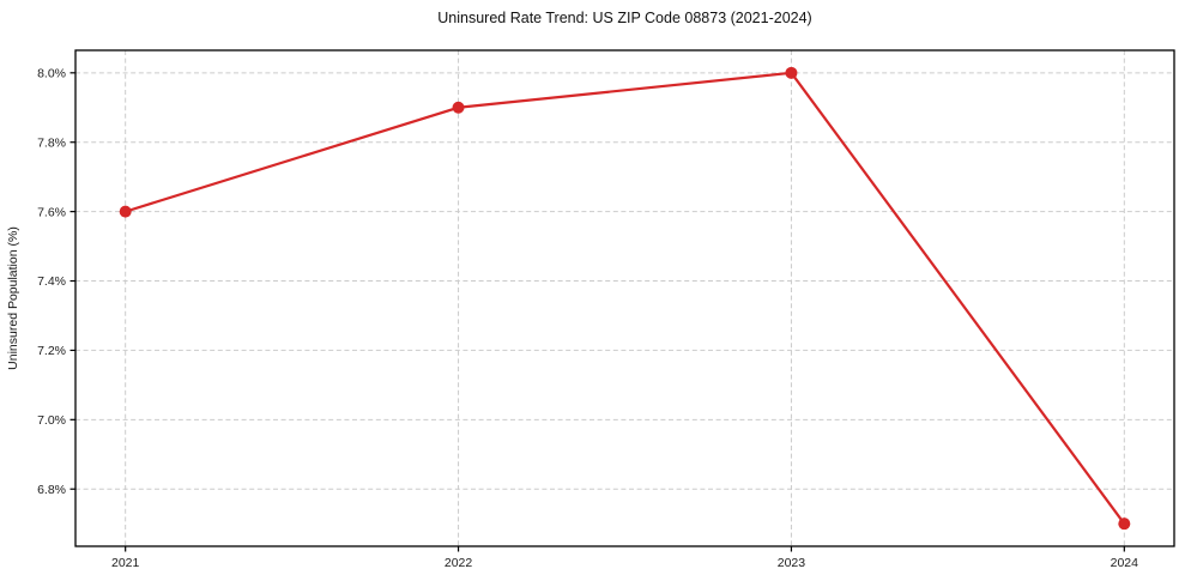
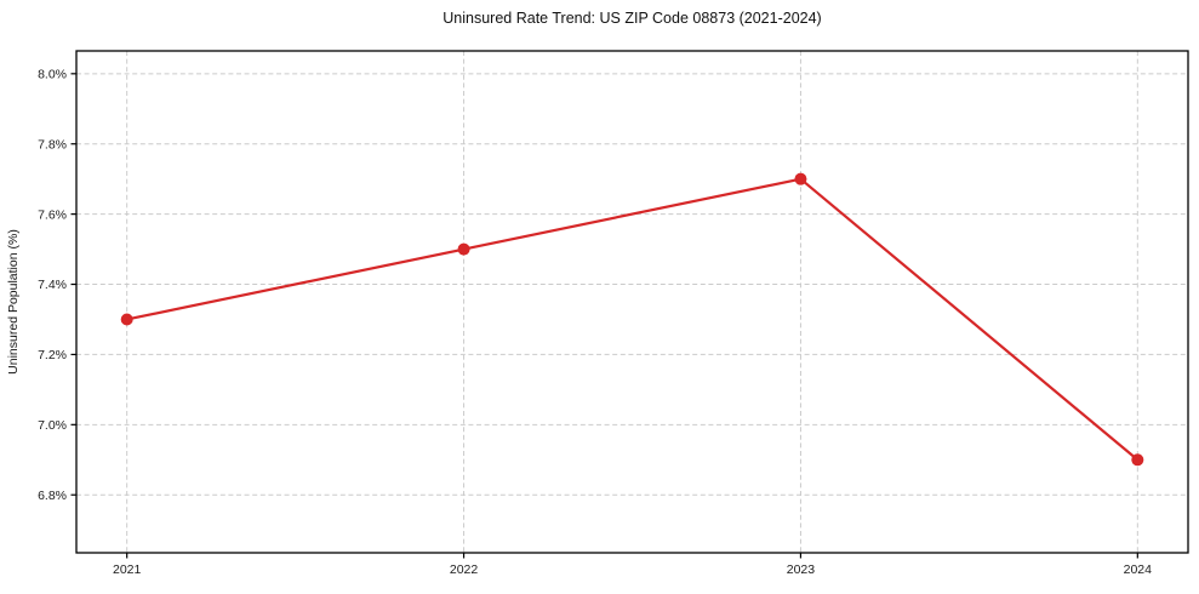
2021: 7.6% -> 7.3%
2022: 7.9% -> 7.5%
2023: 8.0% -> 7.7%
2024: 6.7% -> 6.9%
